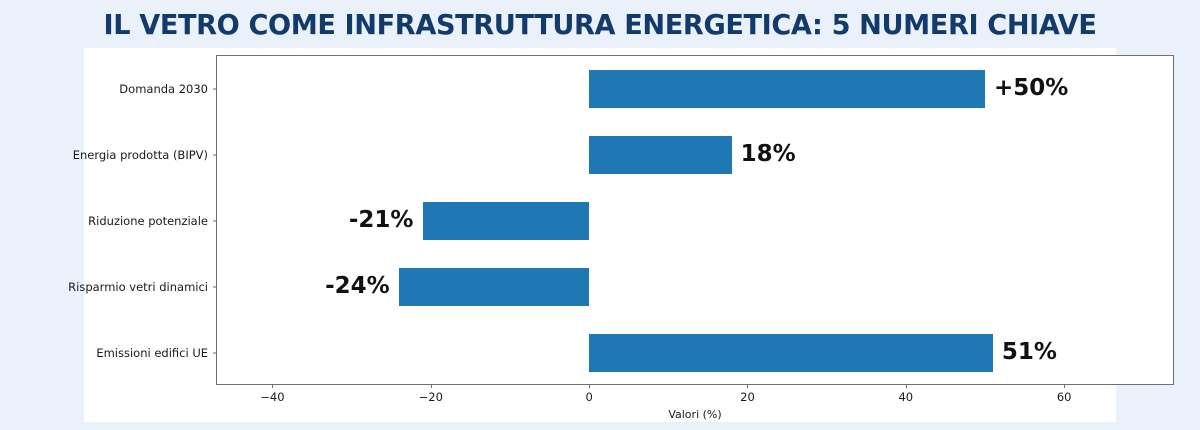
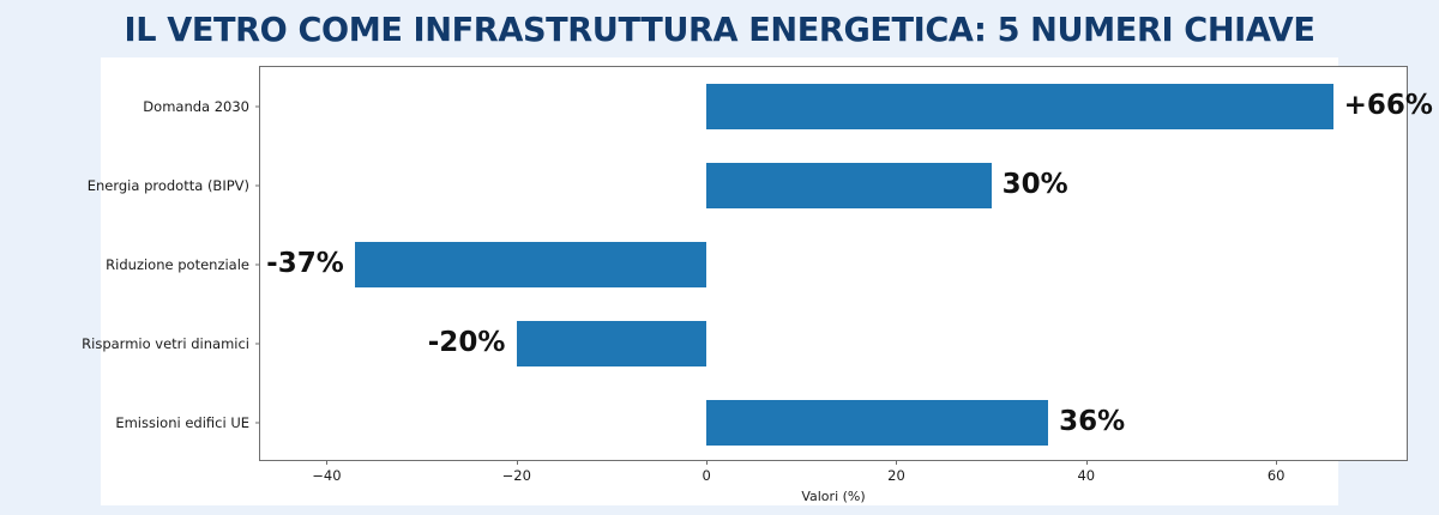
Domanda 2030: +50% -> +66%
Energia prodotta (BIPV): 18% -> 30%
Riduzione potenziale: -21% -> -37%
Risparmio vetri dinamici: -24% -> -20%
Emissioni edifici UE: 51% -> 36%
